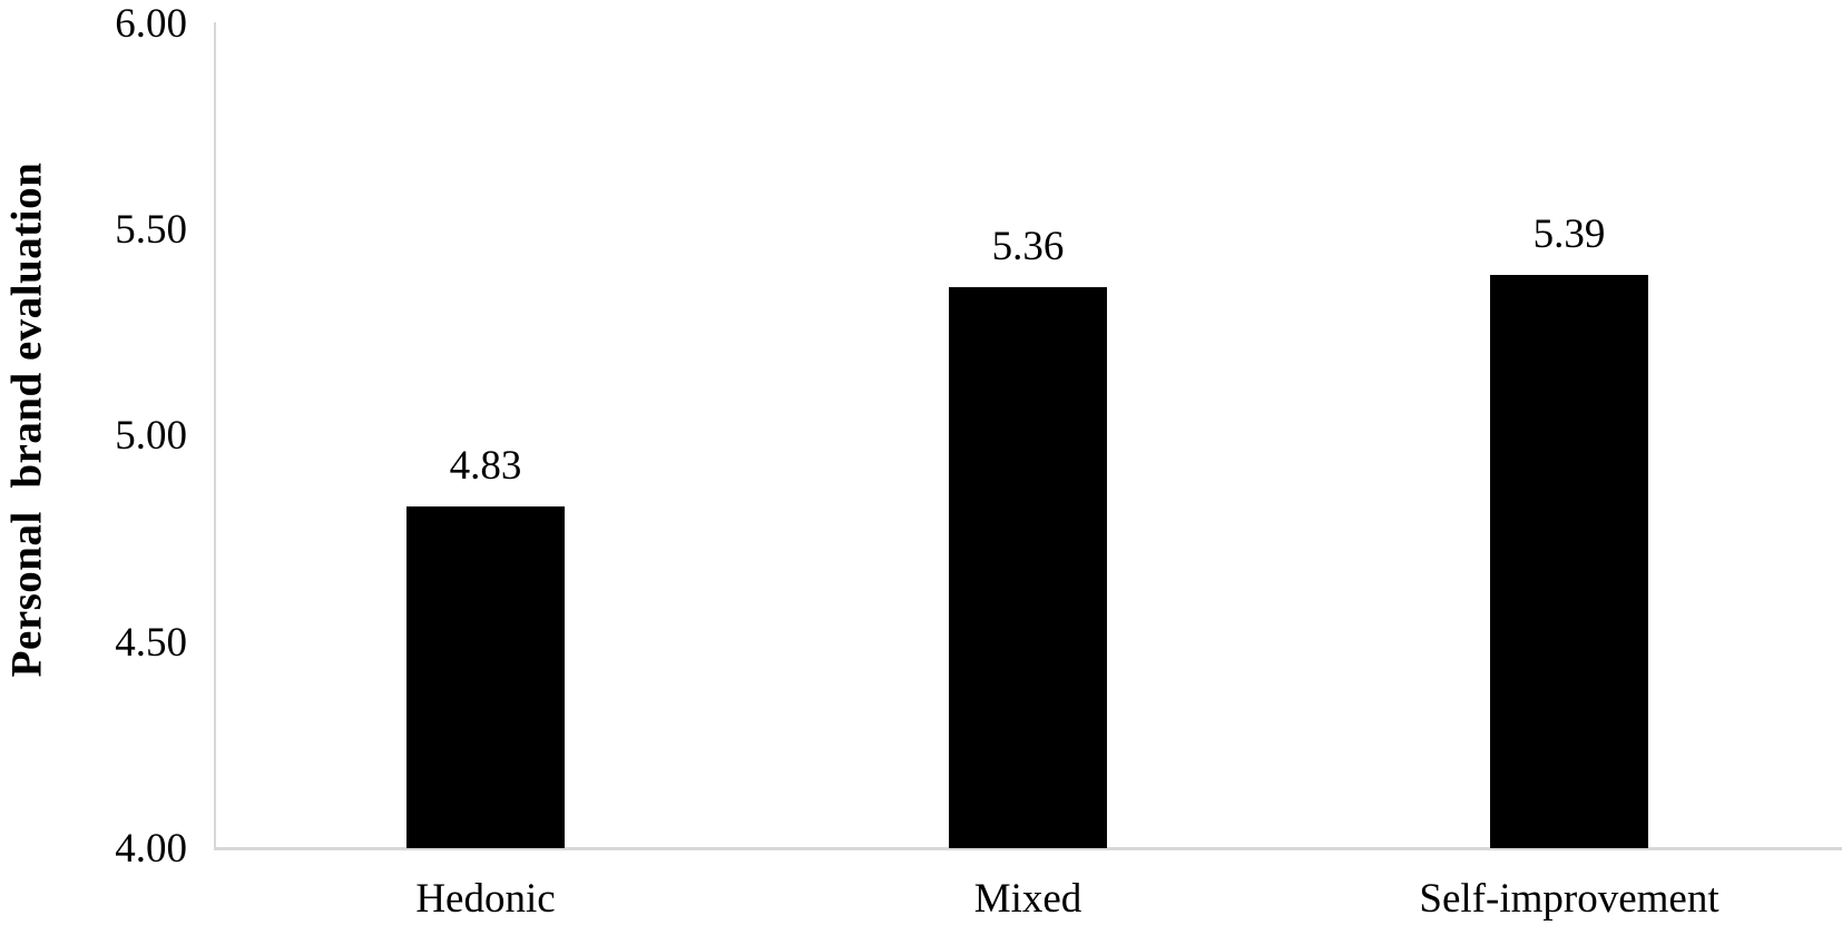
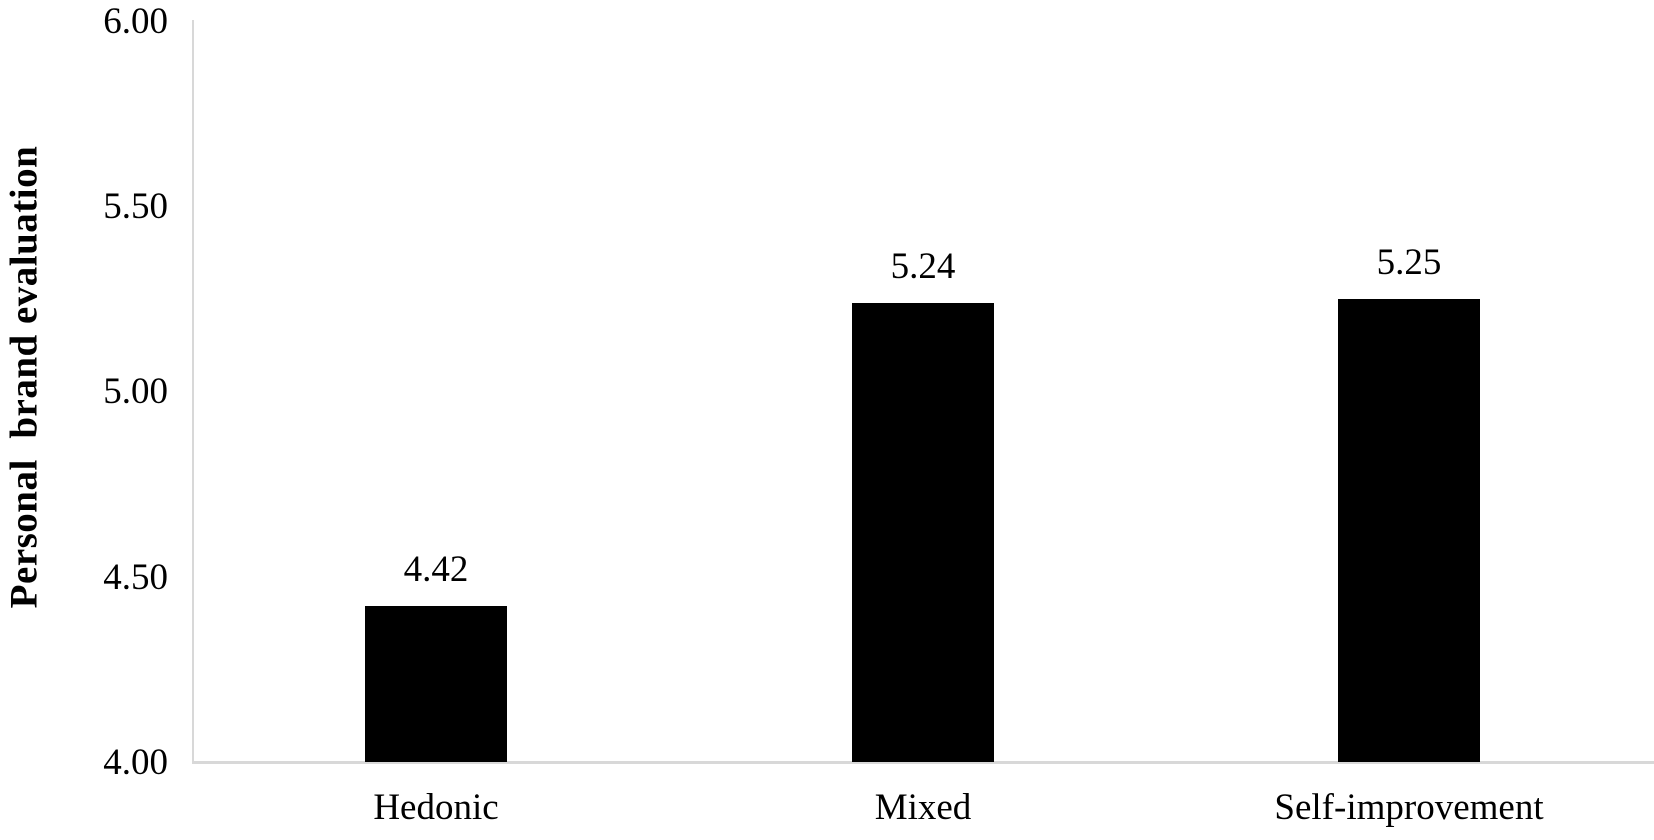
Hedonic: 4.83 -> 4.42
Mixed: 5.36 -> 5.24
Self-improvement: 5.39 -> 5.25
